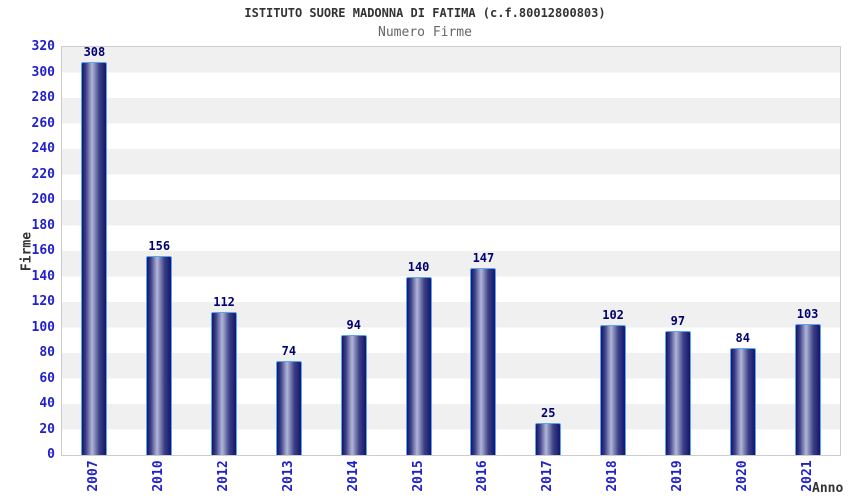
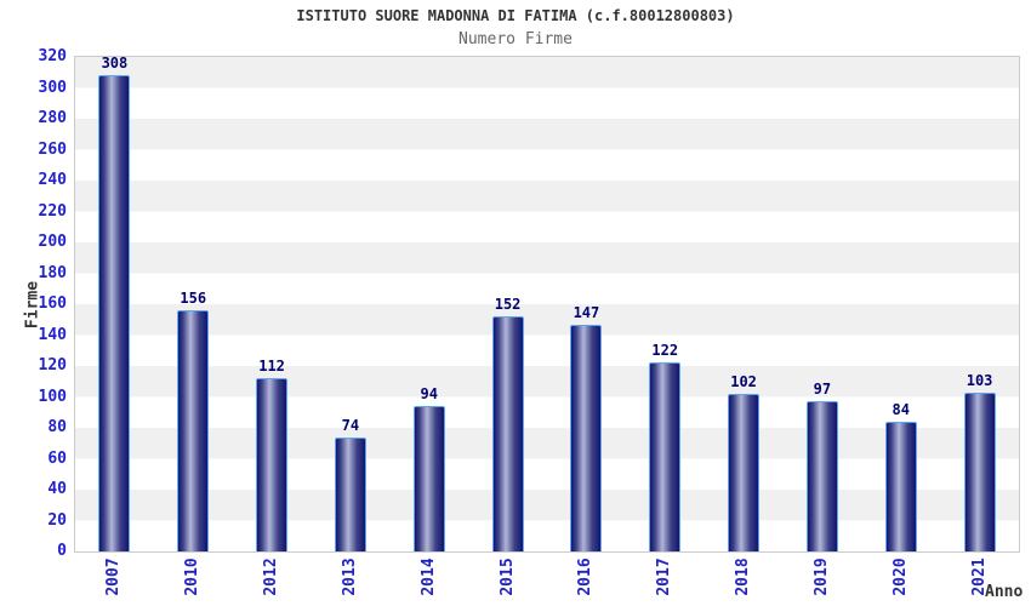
2015: 140 -> 152
2017: 25 -> 122
